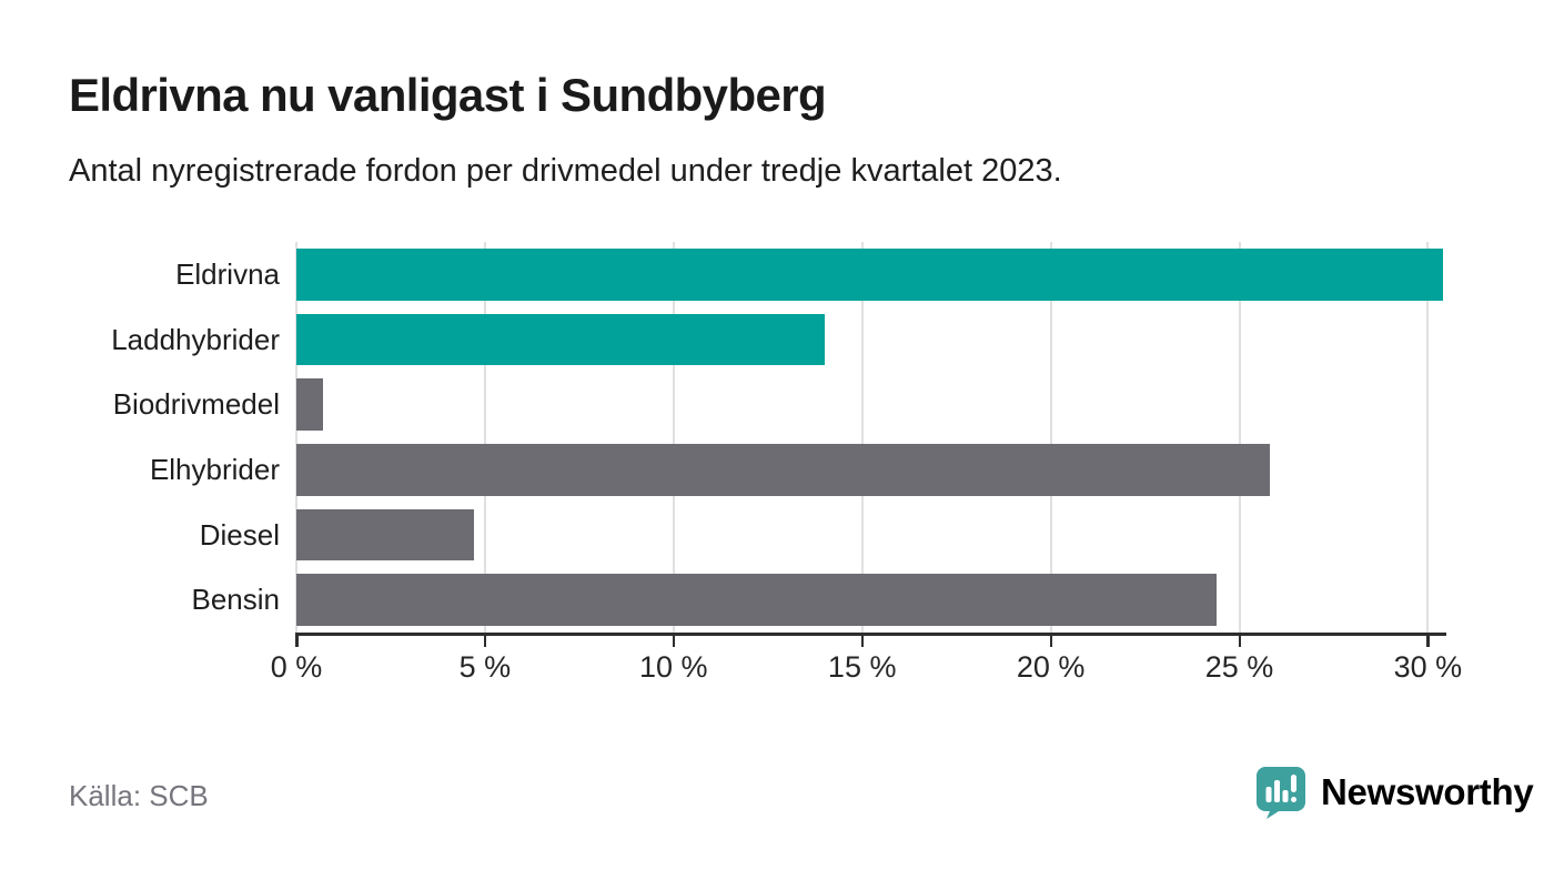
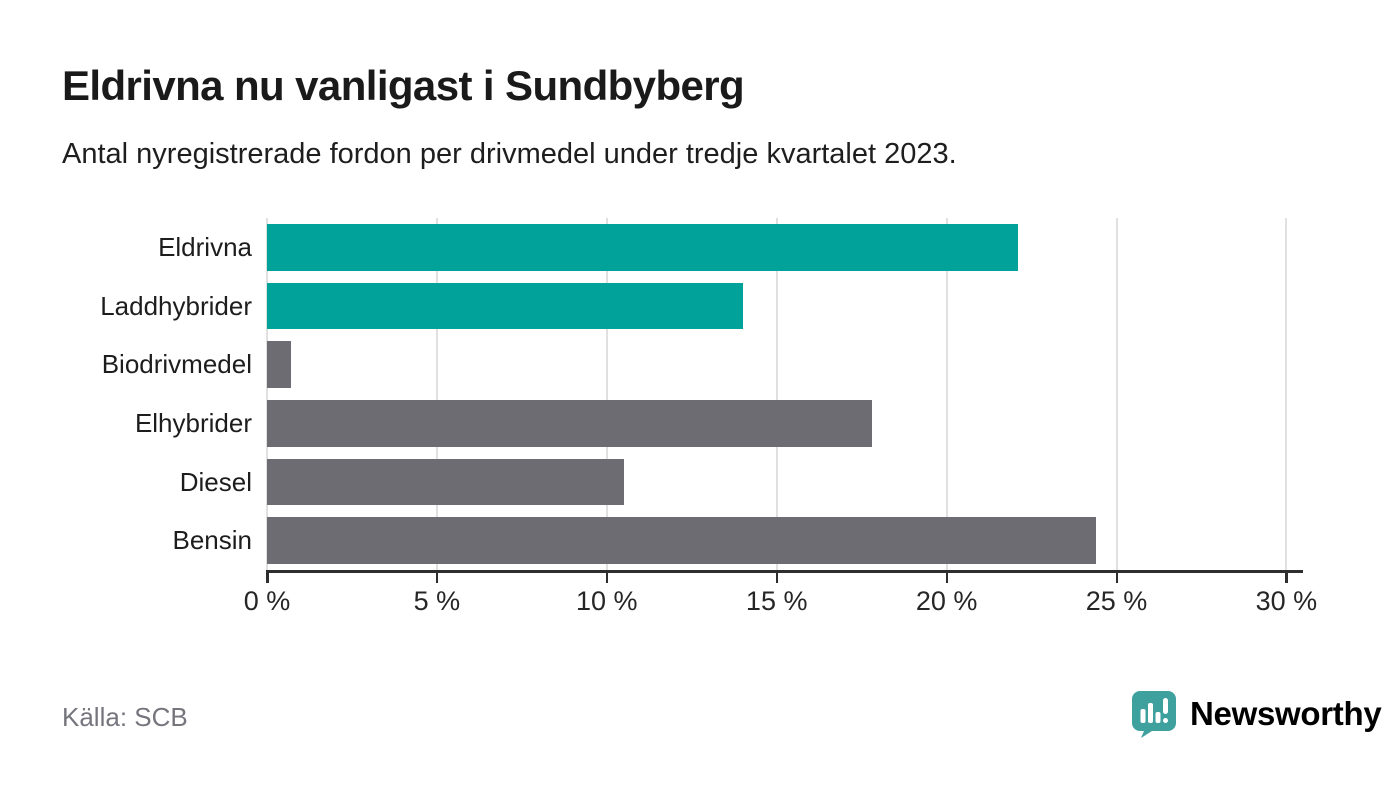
Eldrivna: 30.4% -> 22.1%
Elhybrider: 25.8% -> 17.8%
Diesel: 4.7% -> 10.5%
